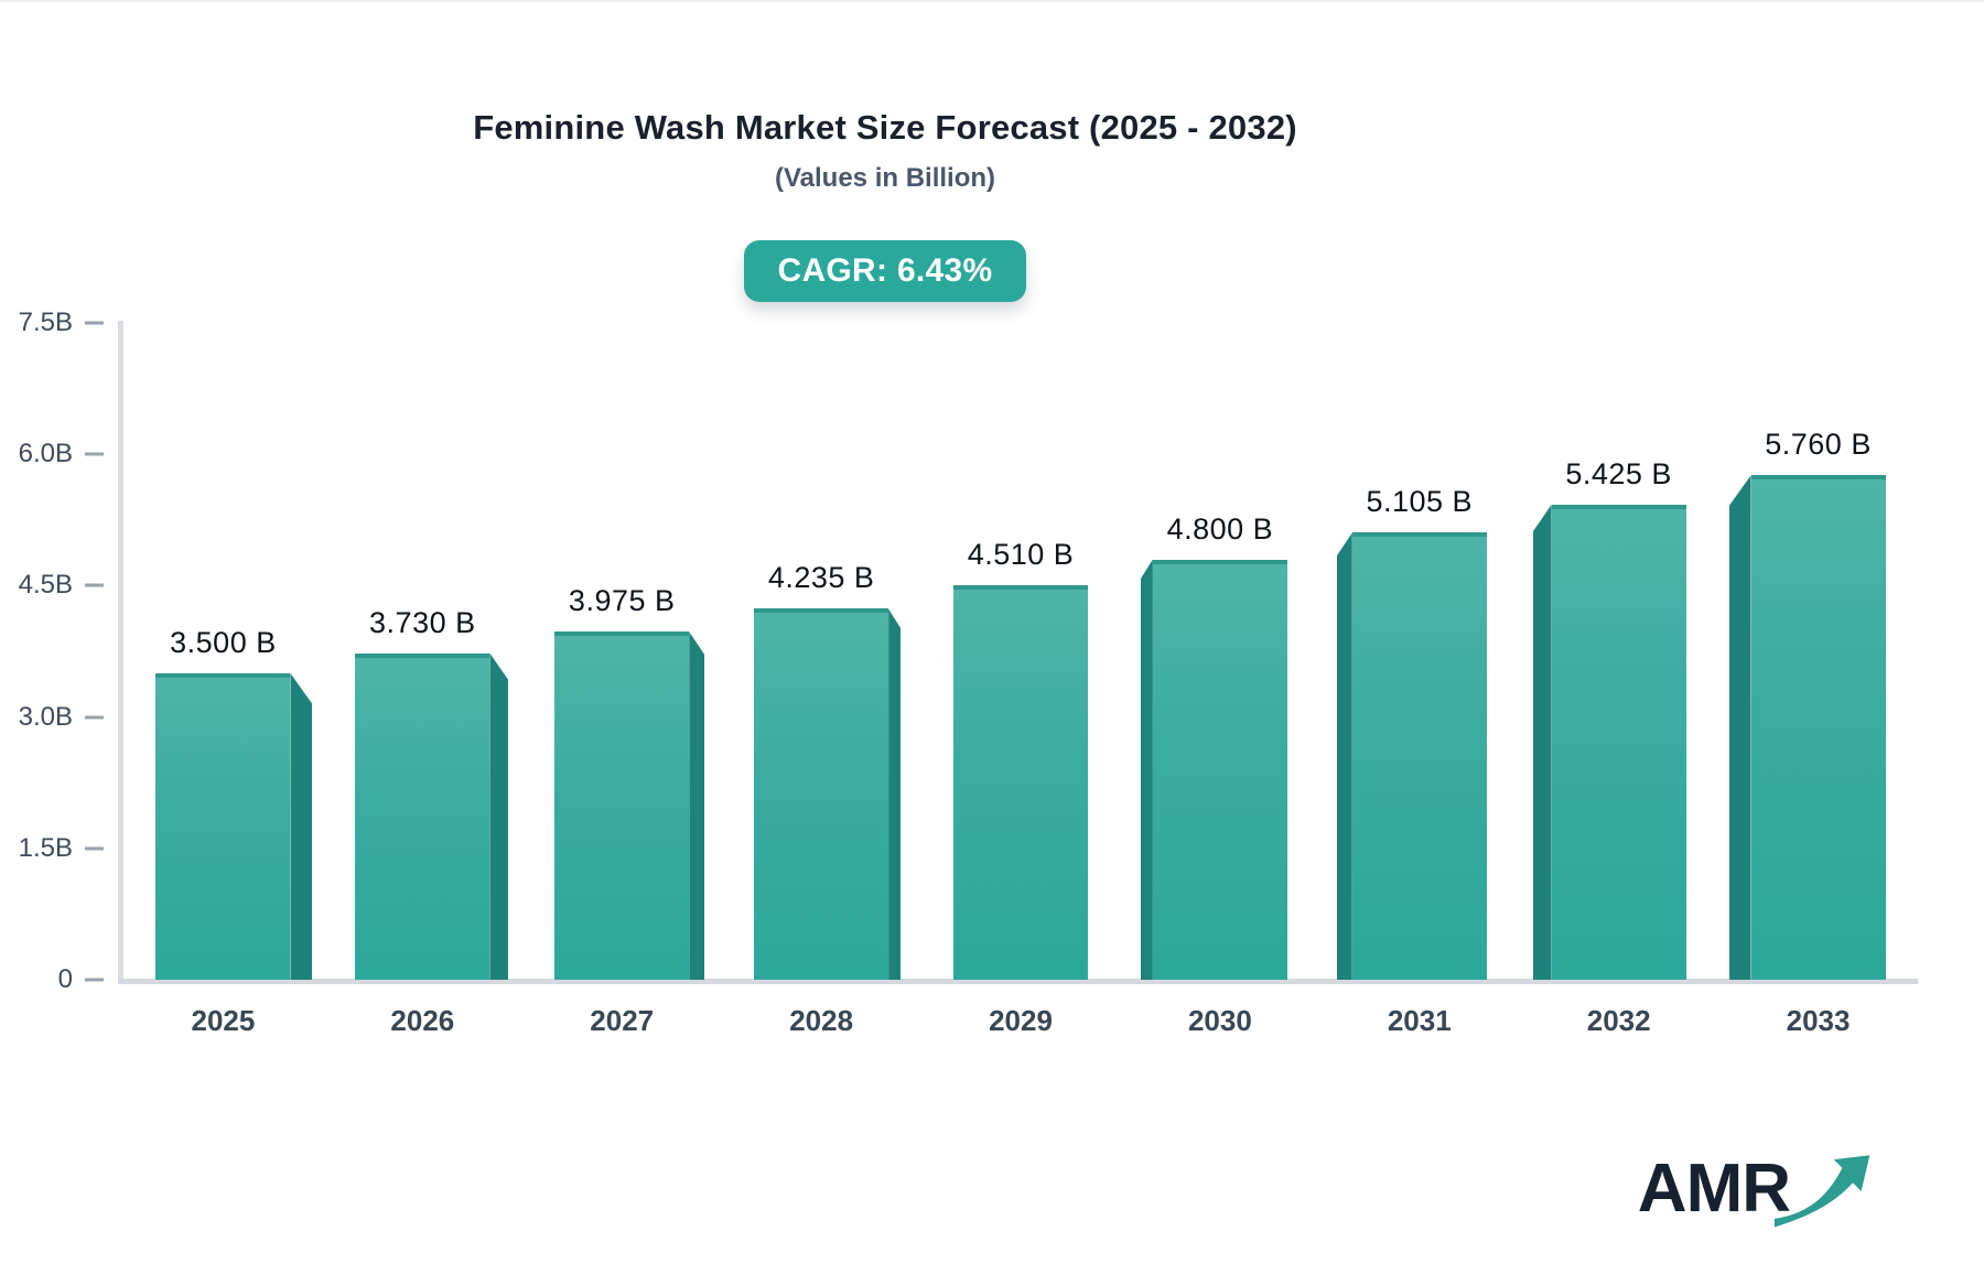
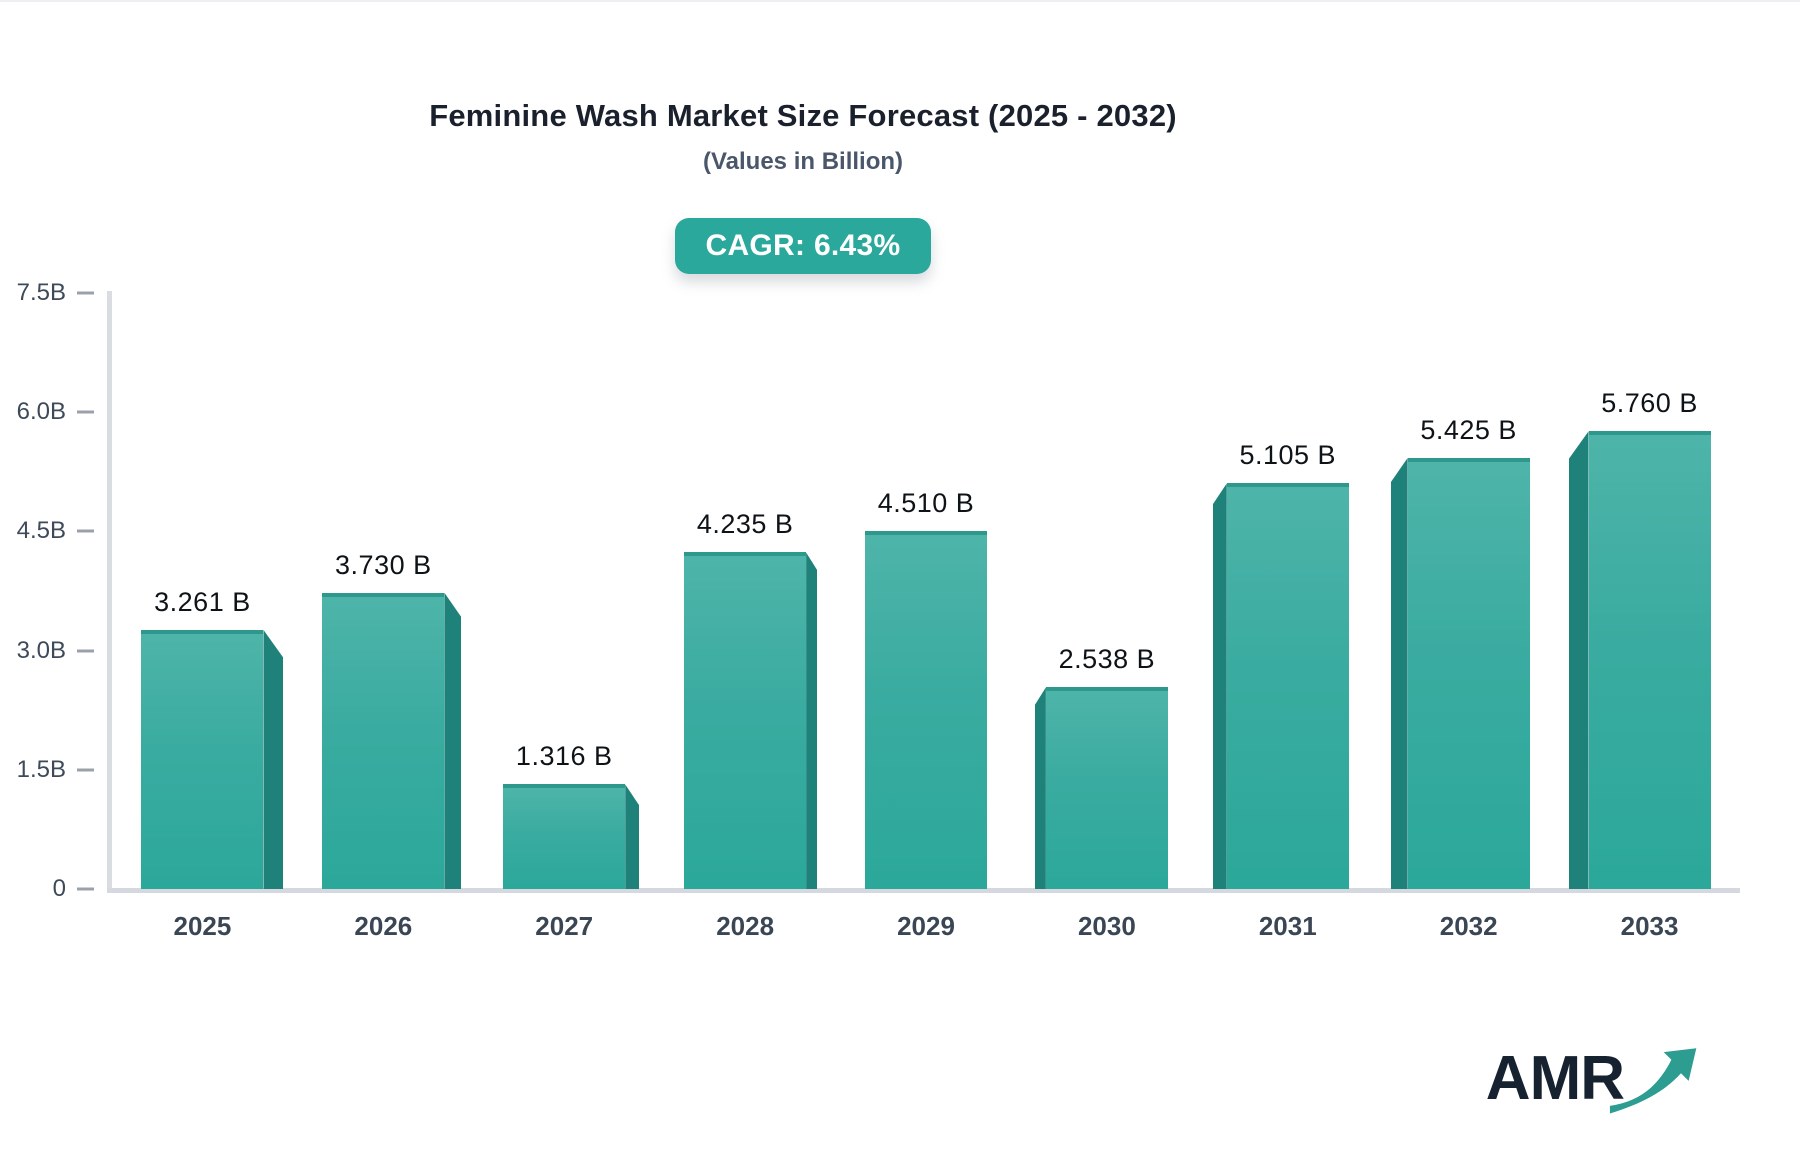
2025: 3.500 -> 3.261
2027: 3.975 -> 1.316
2030: 4.800 -> 2.538
